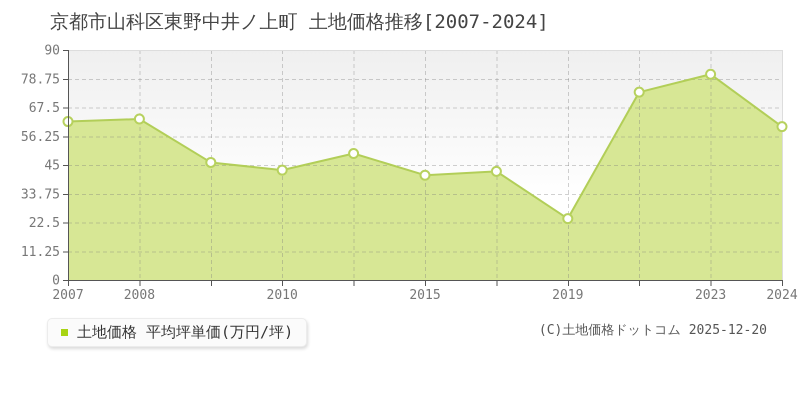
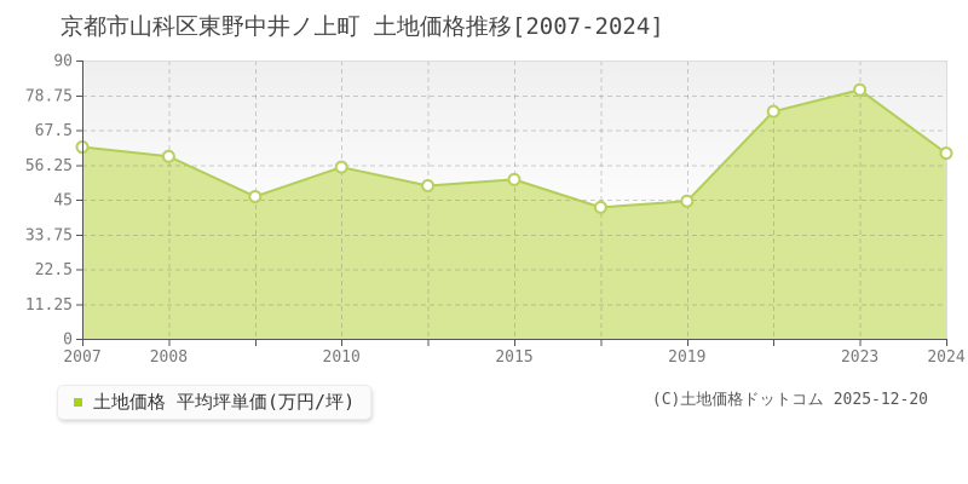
2008: 63 -> 59
2010: 43 -> 56
2015: 41 -> 52
2019: 24 -> 44
